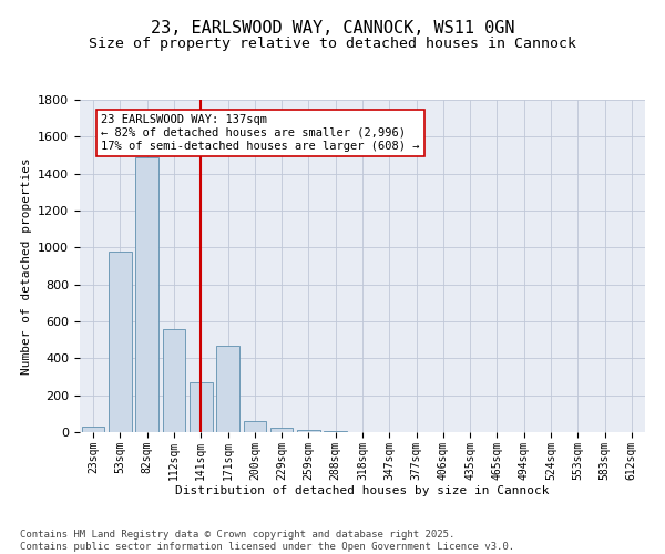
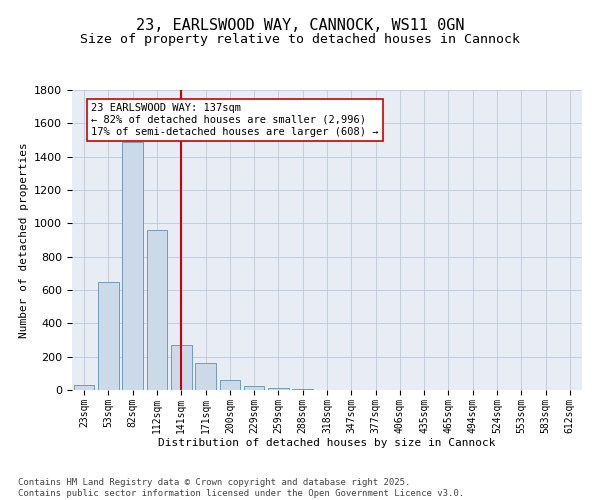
53sqm: 980 -> 650
112sqm: 560 -> 960
171sqm: 470 -> 160
